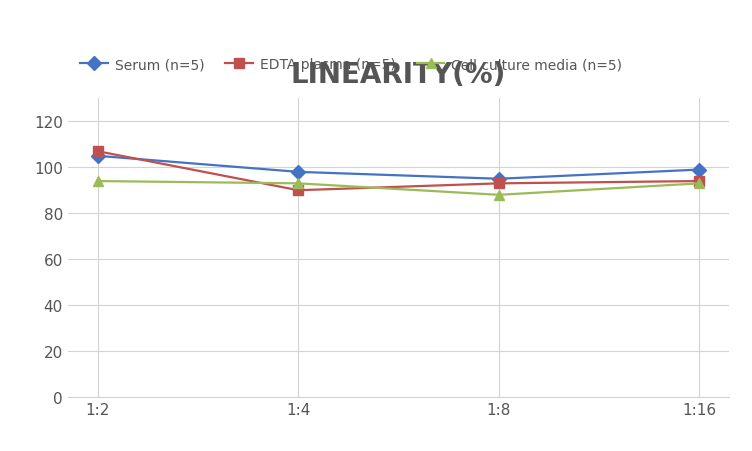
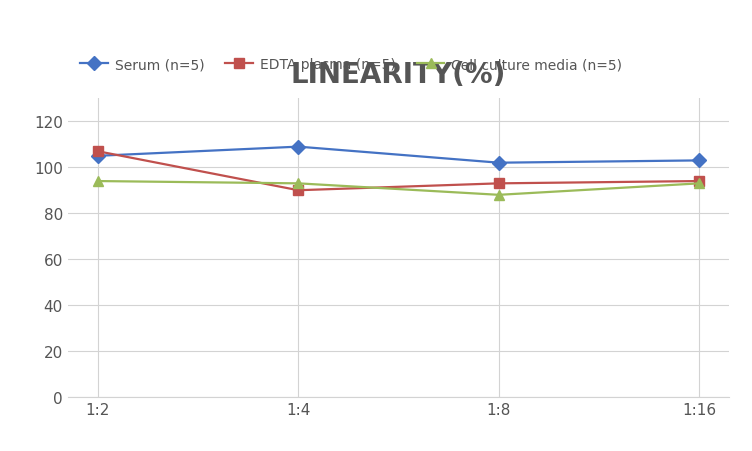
Serum (n=5)/1:4: 98 -> 109
Serum (n=5)/1:8: 95 -> 102
Serum (n=5)/1:16: 99 -> 103
